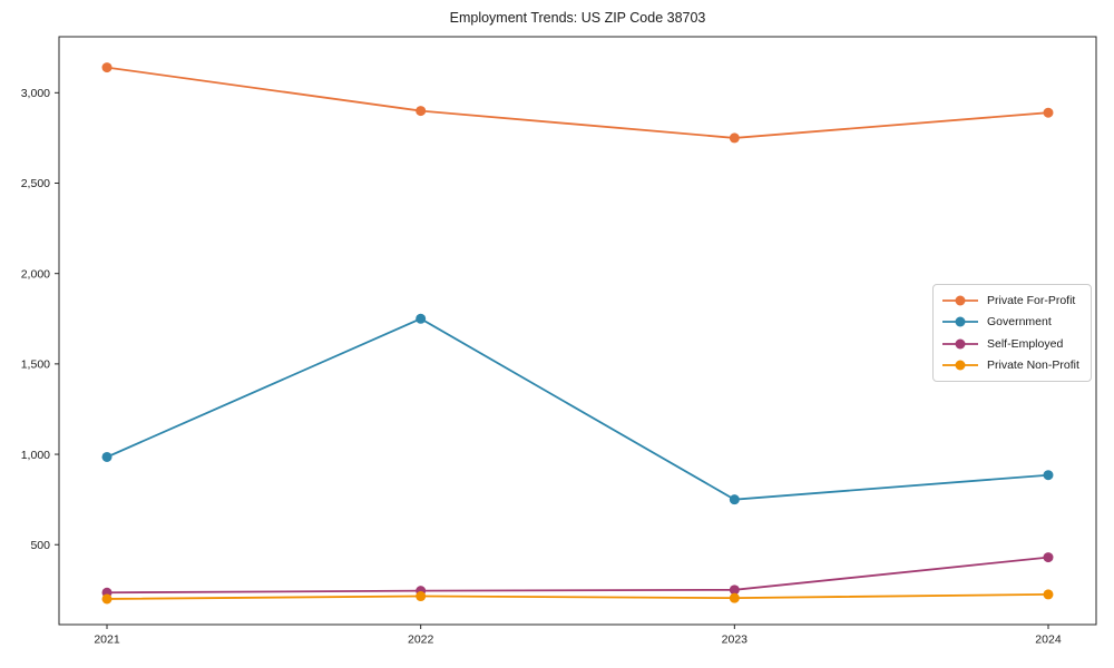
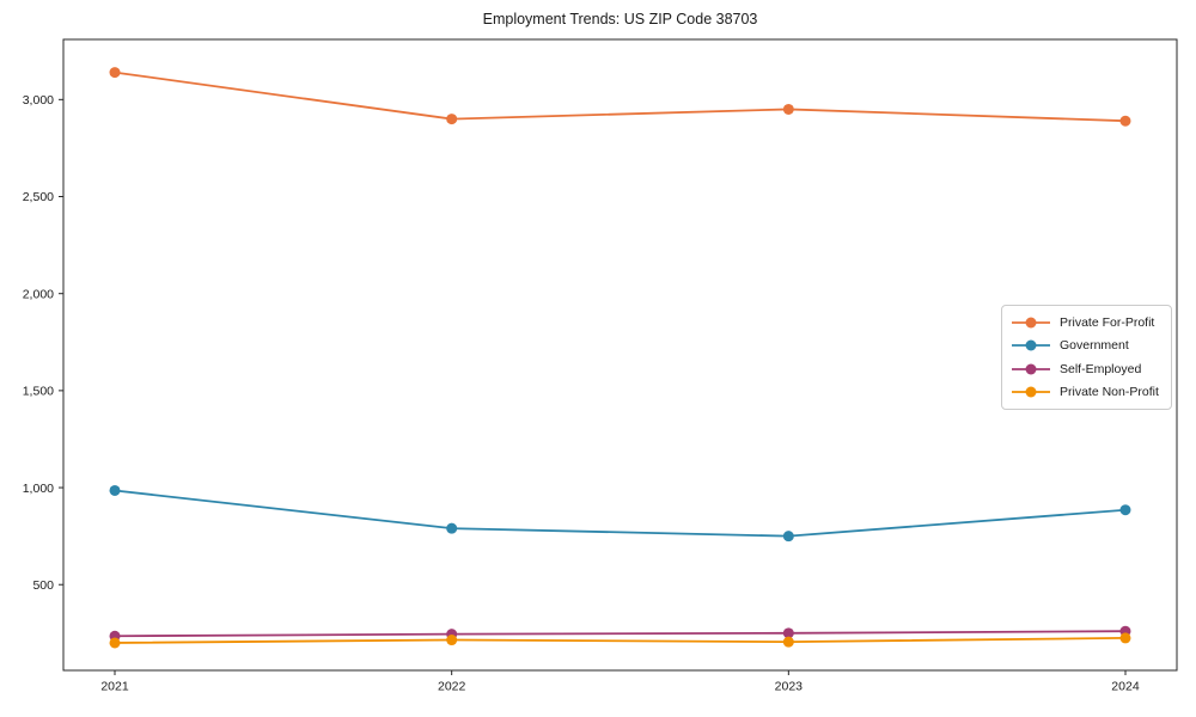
Government/2022: 1750 -> 790
Private For-Profit/2023: 2750 -> 2950
Self-Employed/2024: 430 -> 260
